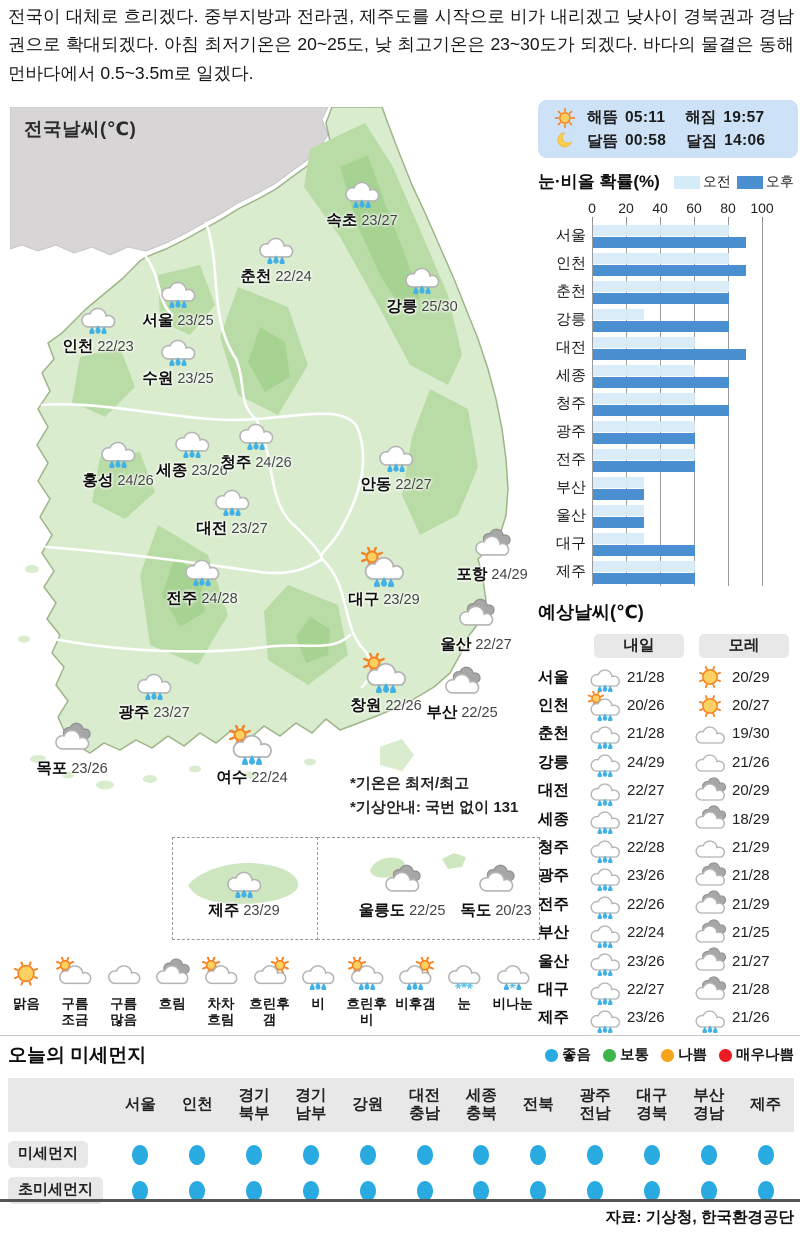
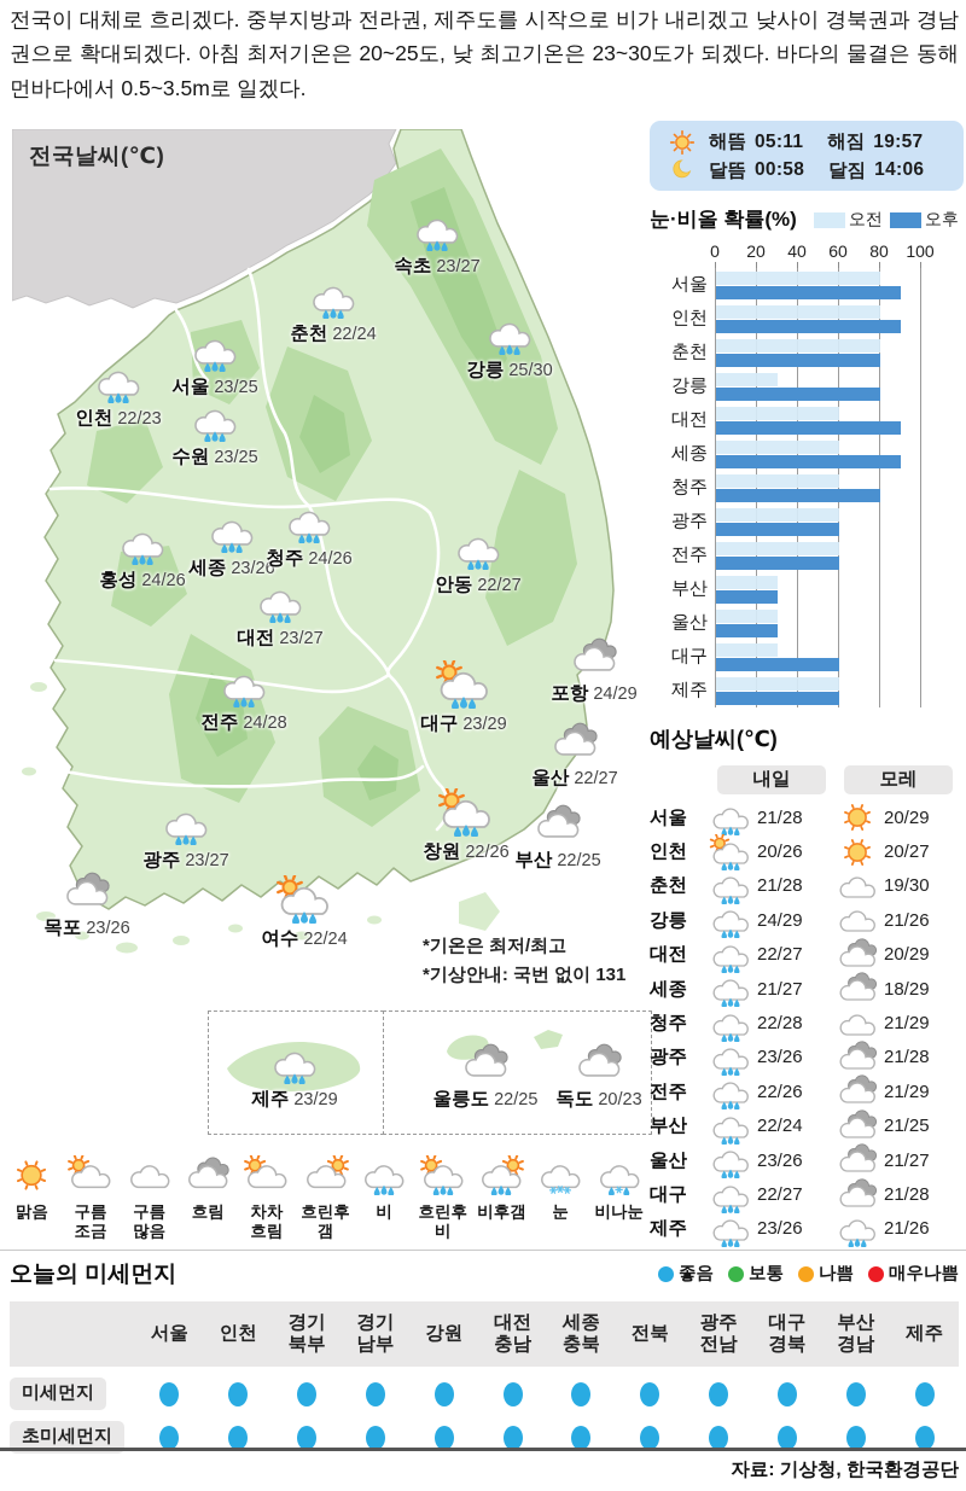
오후/세종: 80 -> 90
